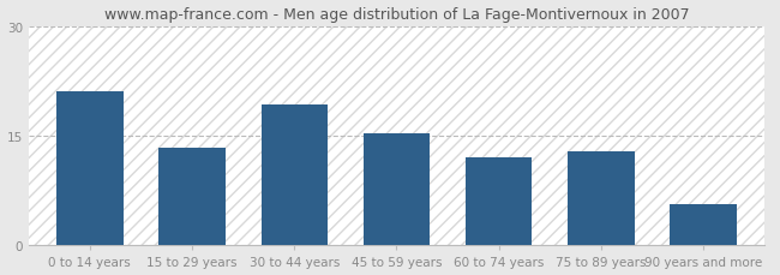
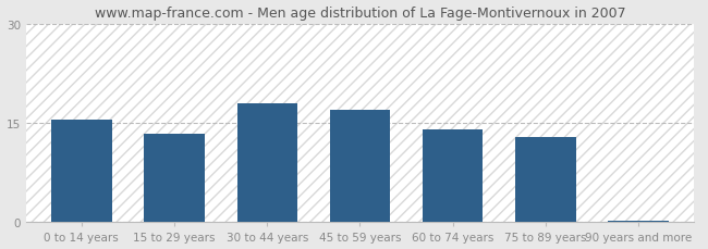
0 to 14 years: 21.0 -> 15.5
30 to 44 years: 19.2 -> 18.0
45 to 59 years: 15.4 -> 17.0
60 to 74 years: 12.0 -> 14.0
90 years and more: 5.6 -> 0.2
